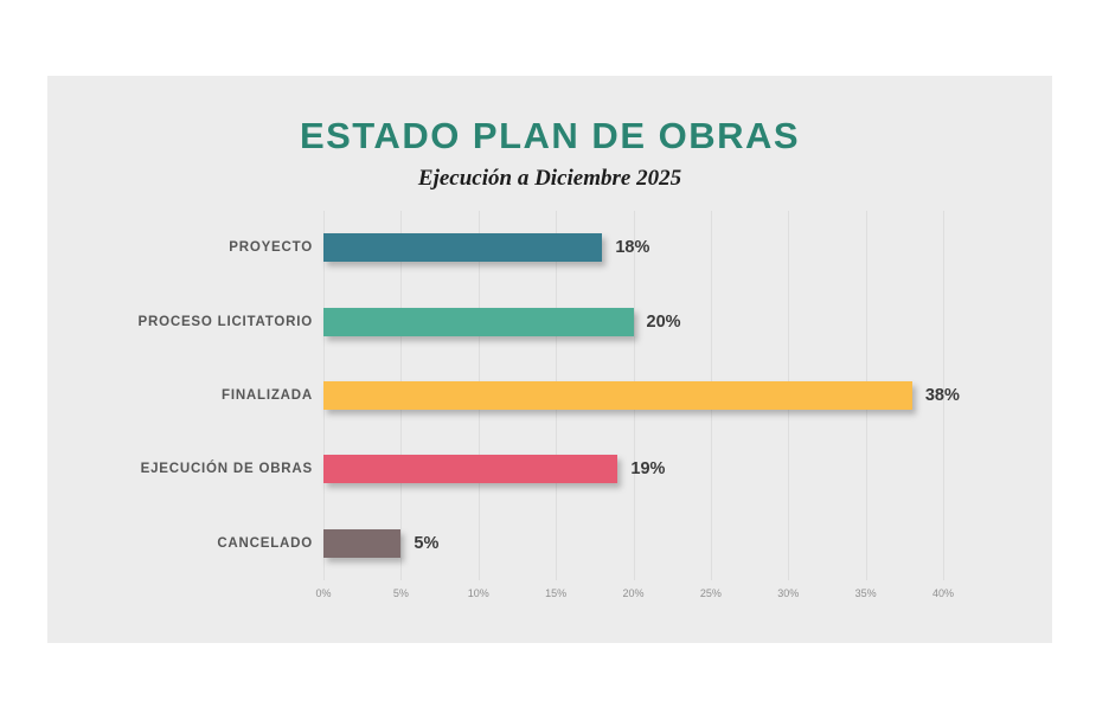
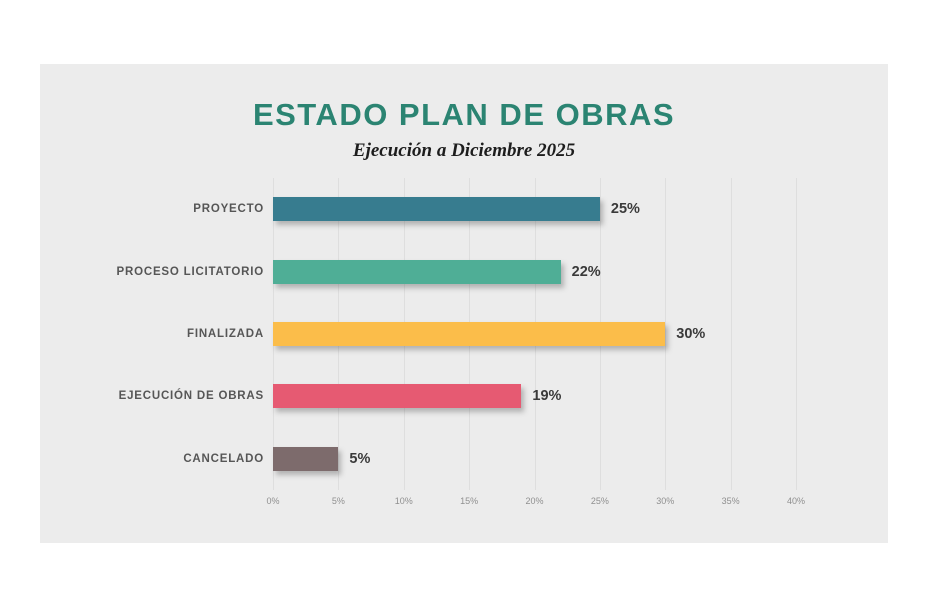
PROYECTO: 18% -> 25%
PROCESO LICITATORIO: 20% -> 22%
FINALIZADA: 38% -> 30%
